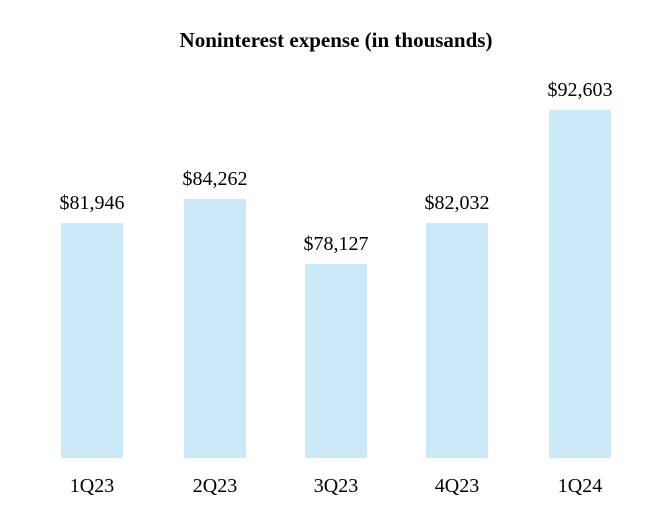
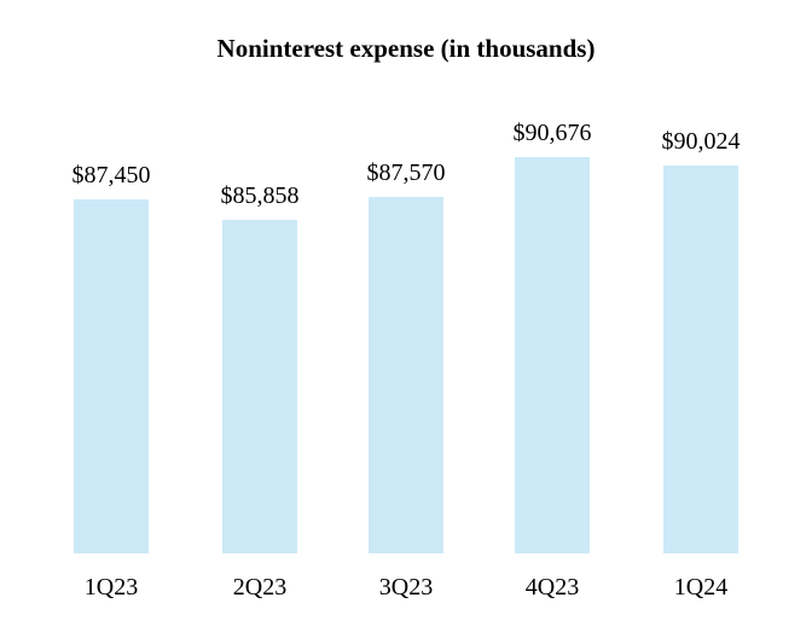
1Q23: $81,946 -> $87,450
2Q23: $84,262 -> $85,858
3Q23: $78,127 -> $87,570
4Q23: $82,032 -> $90,676
1Q24: $92,603 -> $90,024
